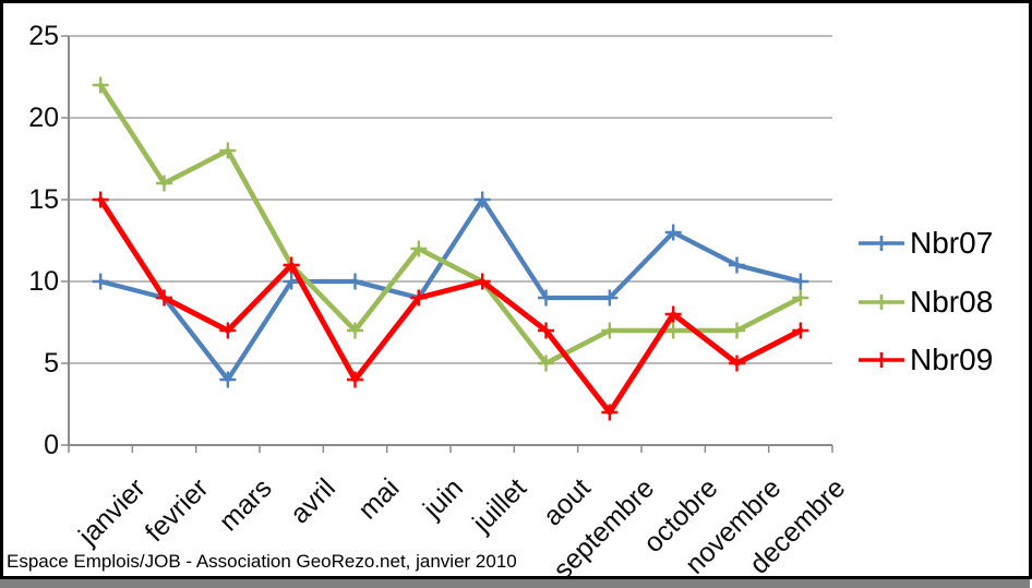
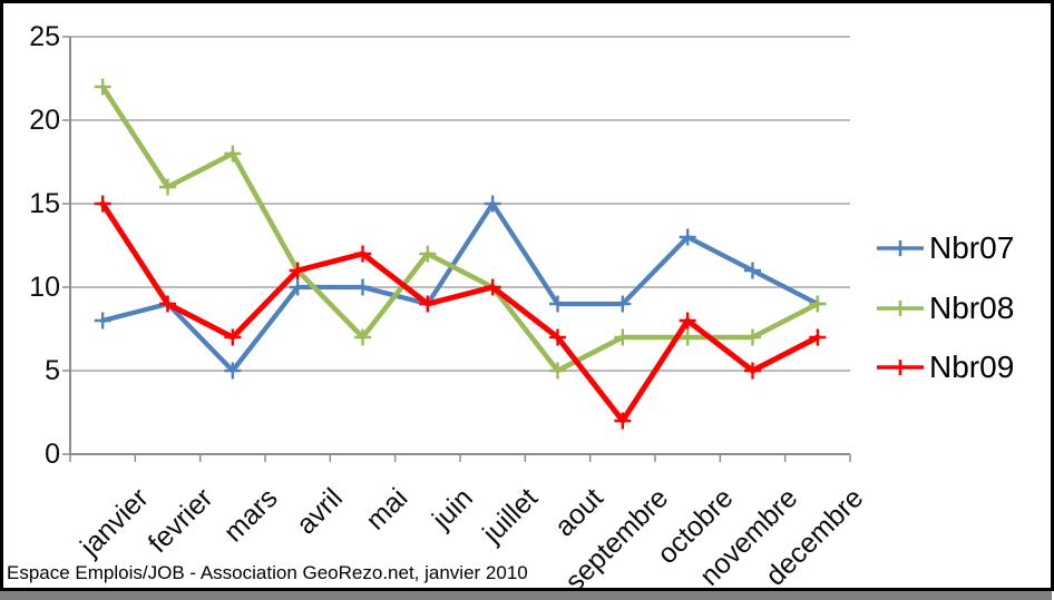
Nbr07/janvier: 10 -> 8
Nbr07/mars: 4 -> 5
Nbr09/mai: 4 -> 12
Nbr07/decembre: 10 -> 9
